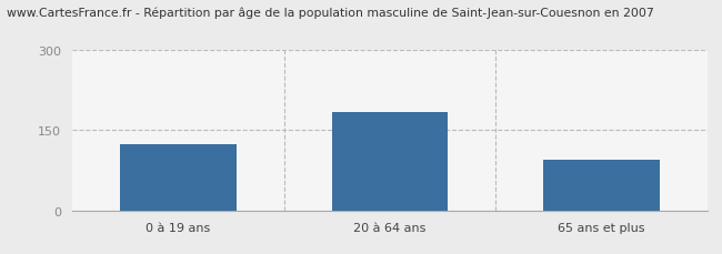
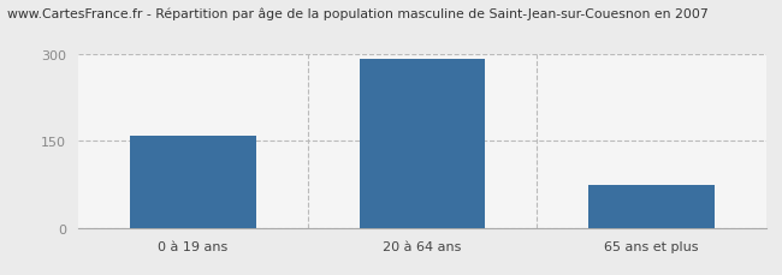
0 à 19 ans: 125 -> 160
20 à 64 ans: 185 -> 292
65 ans et plus: 95 -> 75
